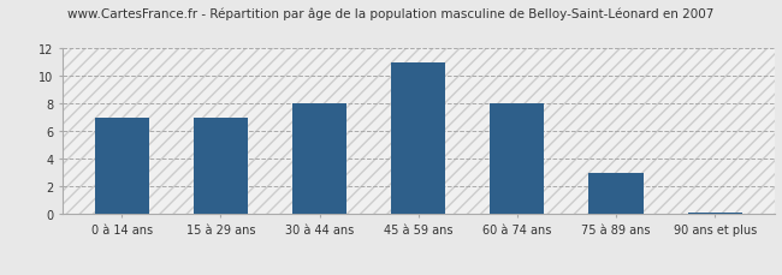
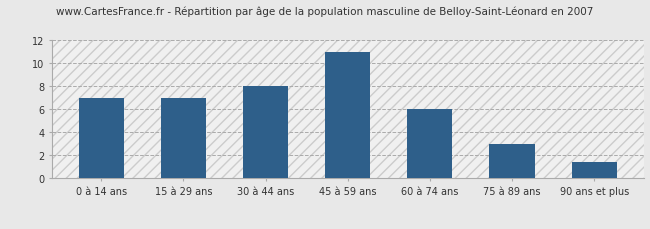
60 à 74 ans: 8.0 -> 6.0
90 ans et plus: 0.1 -> 1.4
